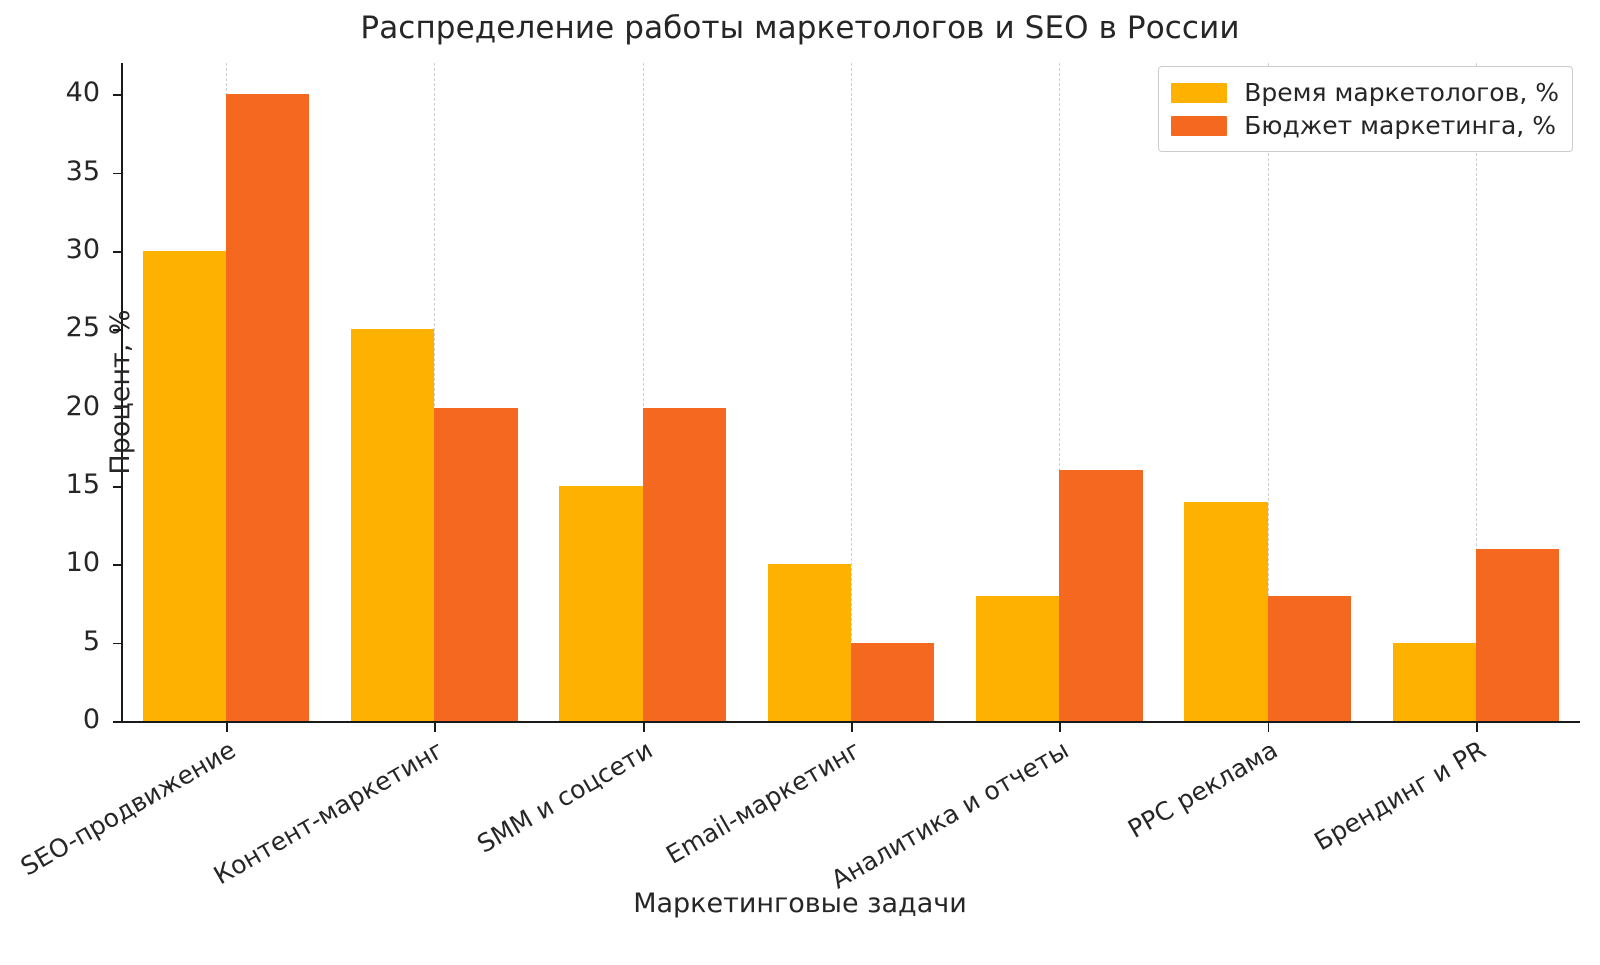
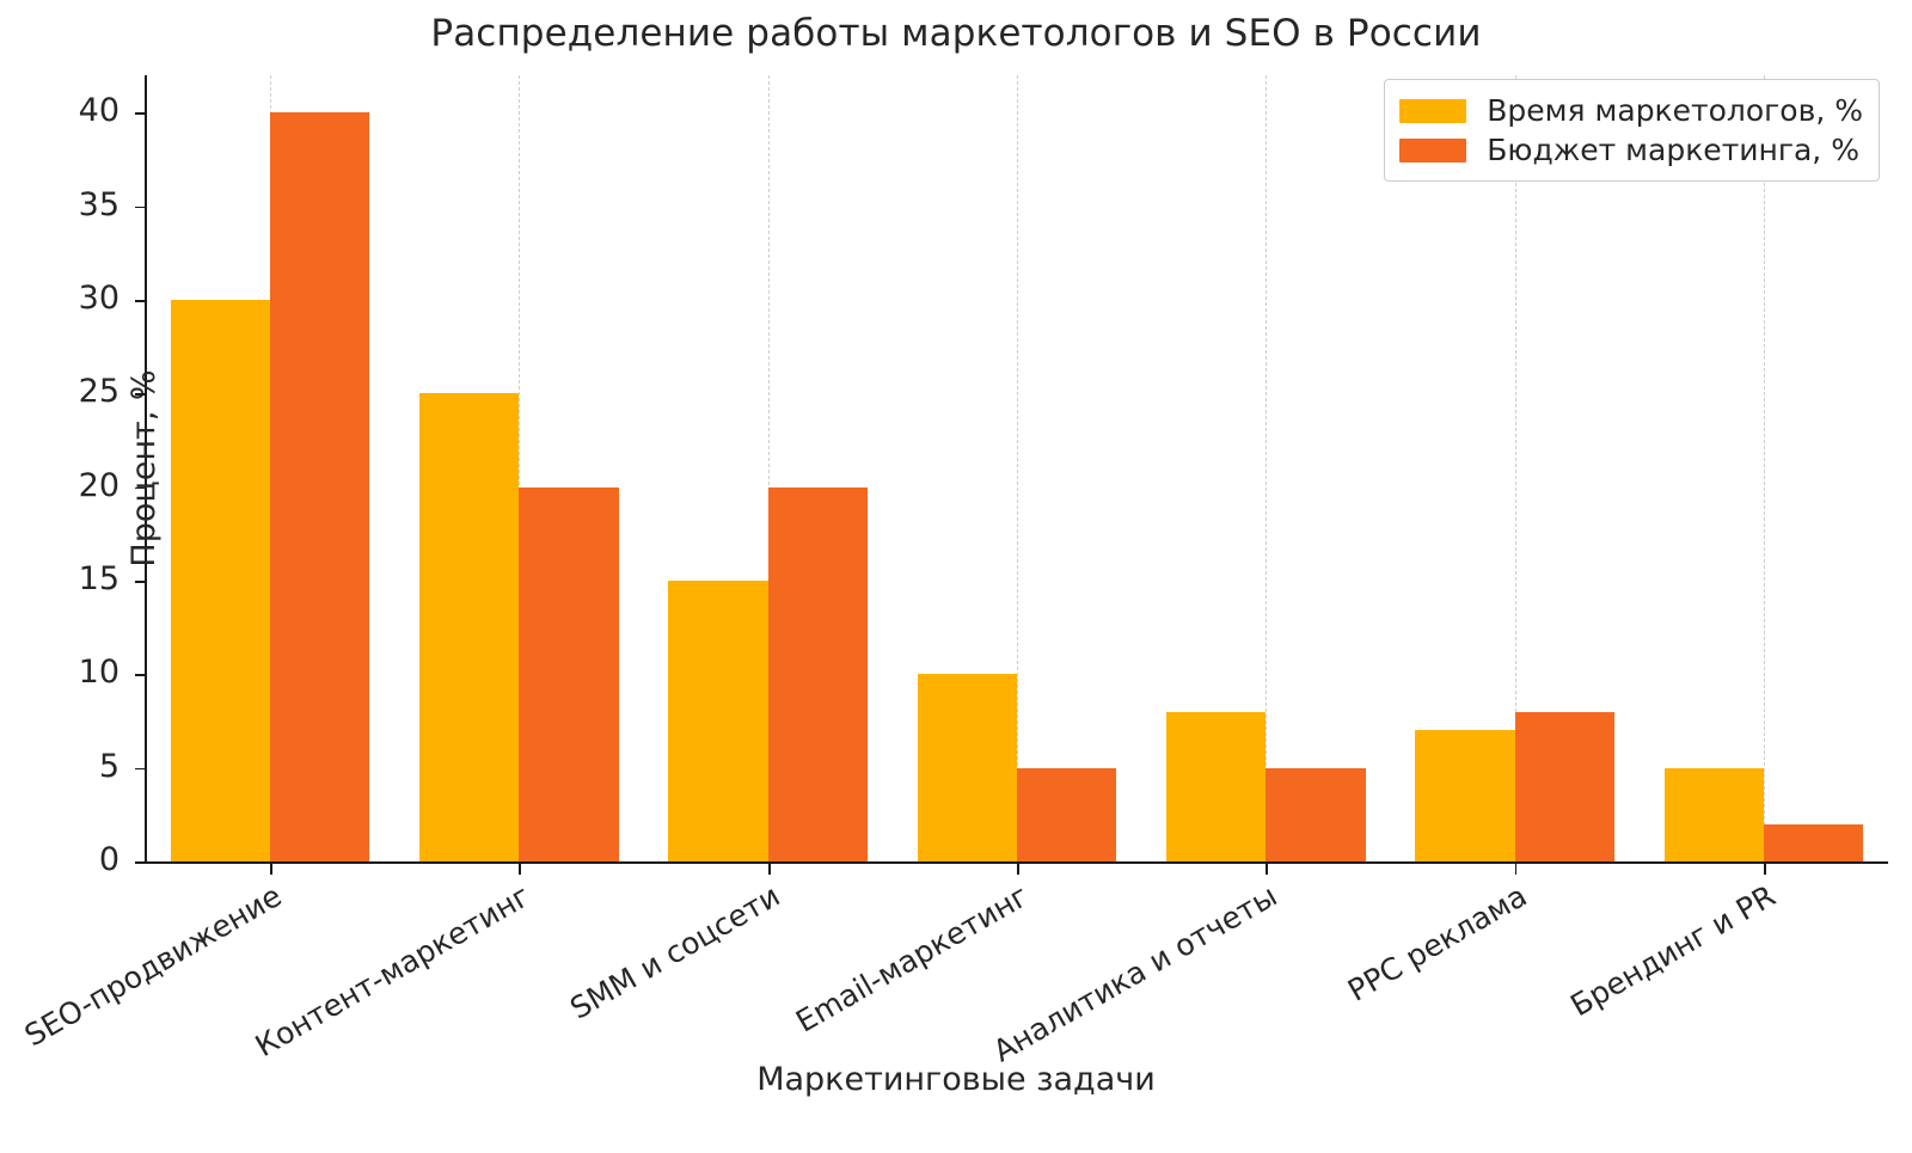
Бюджет маркетинга, %/Аналитика и отчеты: 16 -> 5
Время маркетологов, %/PPC реклама: 14 -> 7
Бюджет маркетинга, %/Брендинг и PR: 11 -> 2
